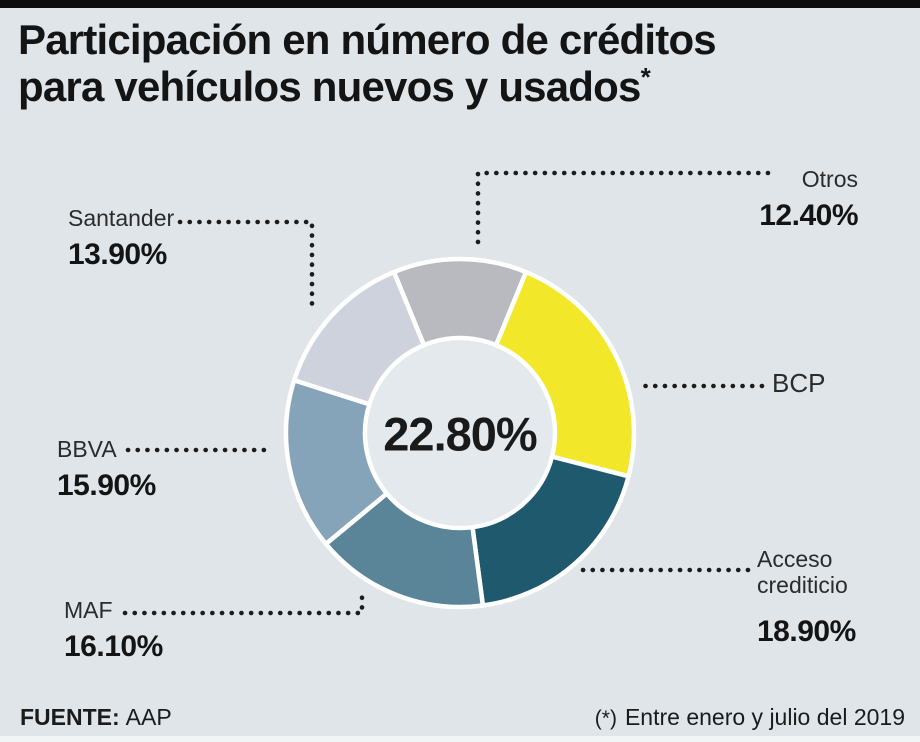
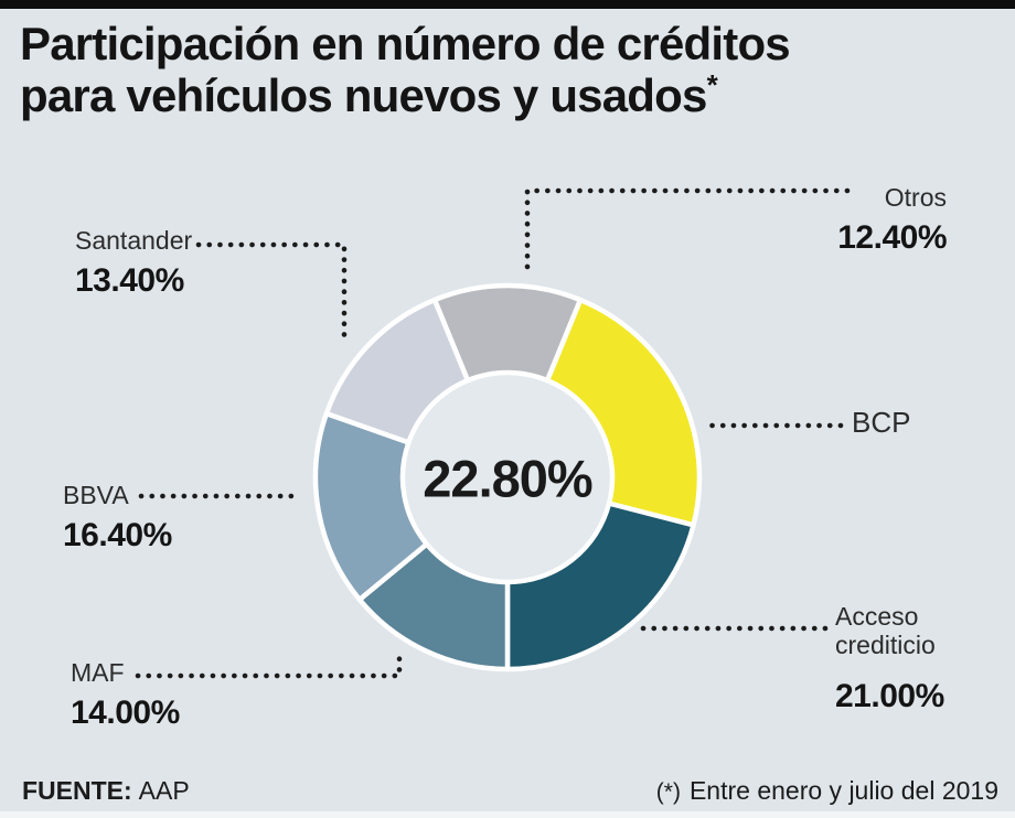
Acceso crediticio: 18.90% -> 21.00%
MAF: 16.10% -> 14.00%
BBVA: 15.90% -> 16.40%
Santander: 13.90% -> 13.40%
